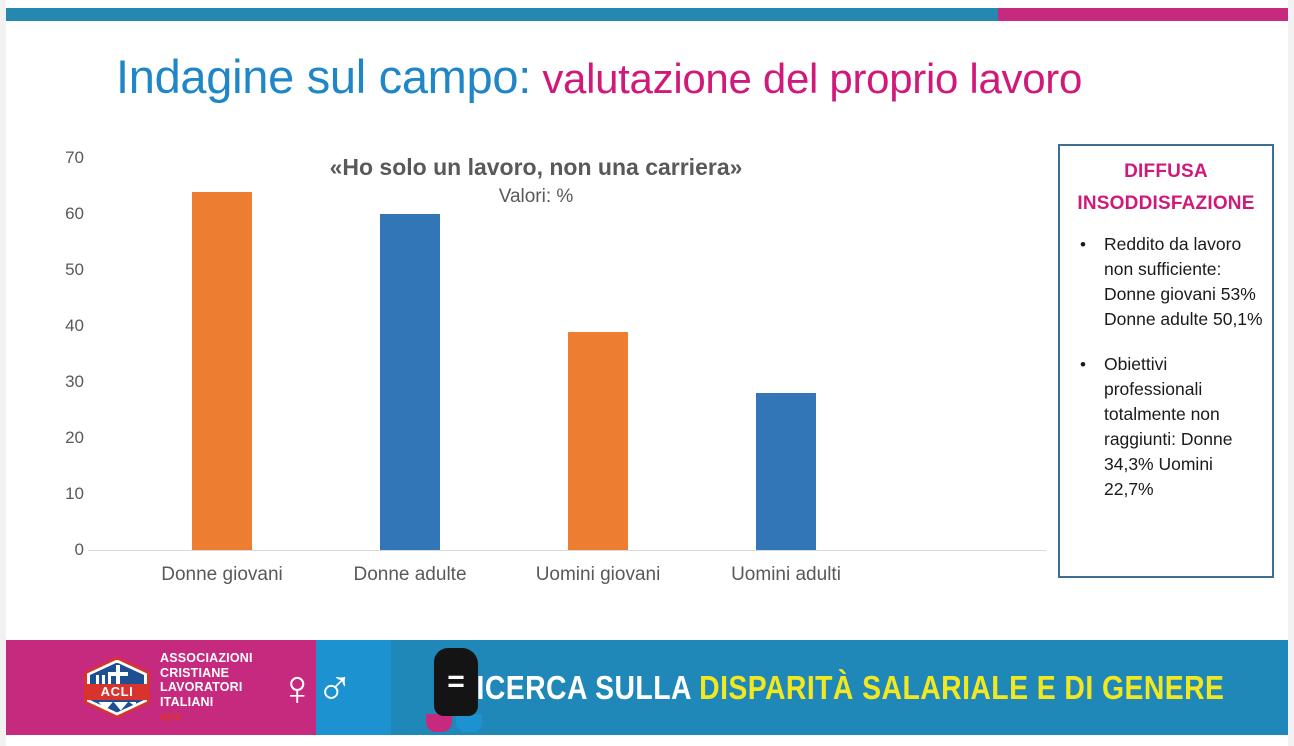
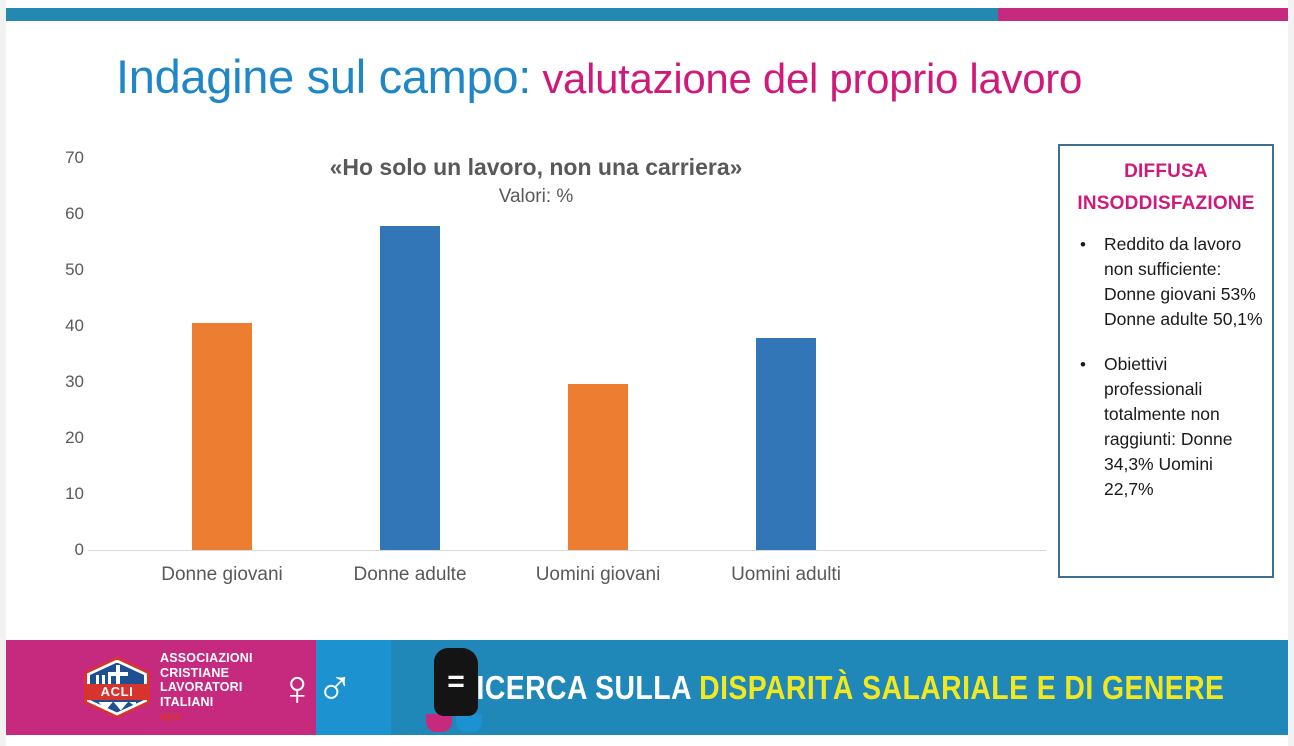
Donne giovani: 64 -> 40
Donne adulte: 60 -> 58
Uomini giovani: 39 -> 30
Uomini adulti: 28 -> 38
